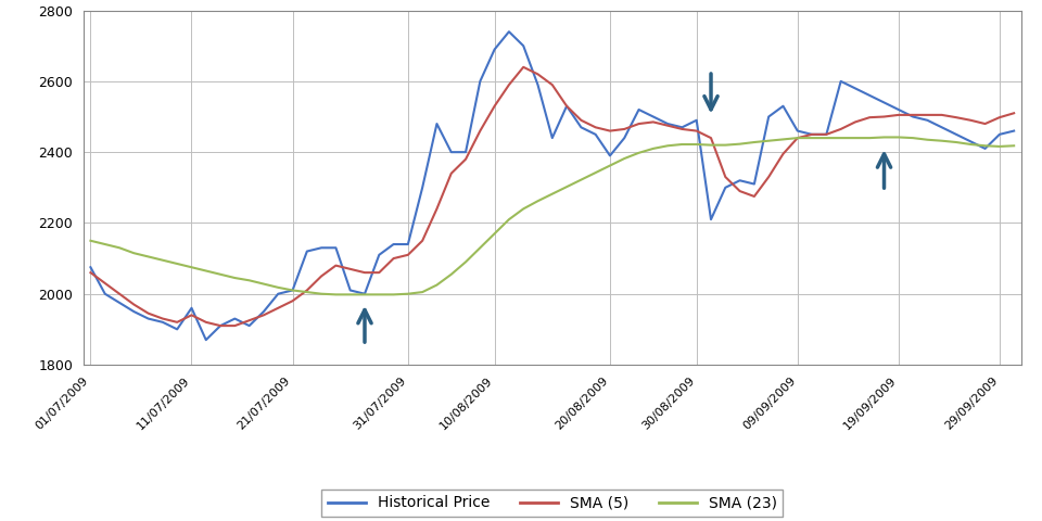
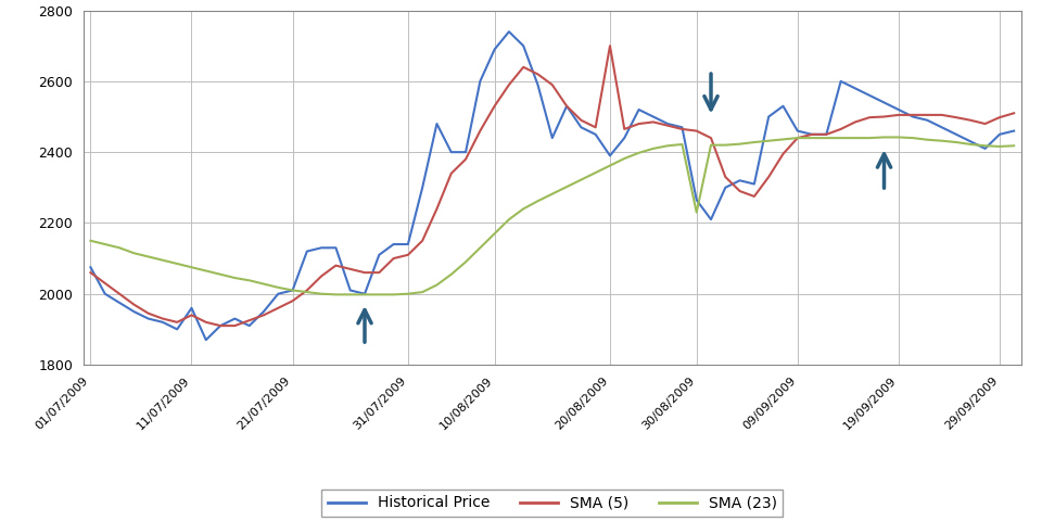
SMA (5)/20/08/2009: 2460 -> 2700
Historical Price/30/08/2009: 2490 -> 2265
SMA (23)/30/08/2009: 2422 -> 2230
